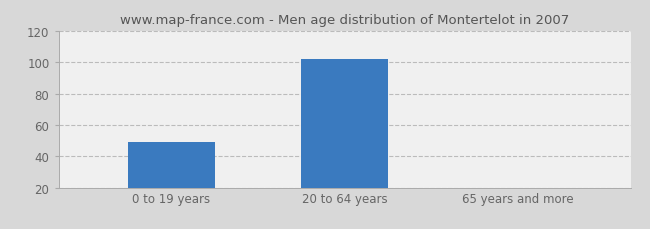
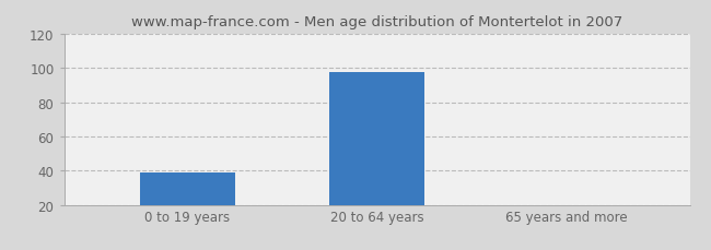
0 to 19 years: 49 -> 39
20 to 64 years: 102 -> 98
